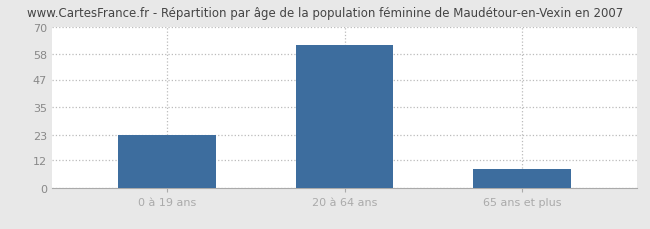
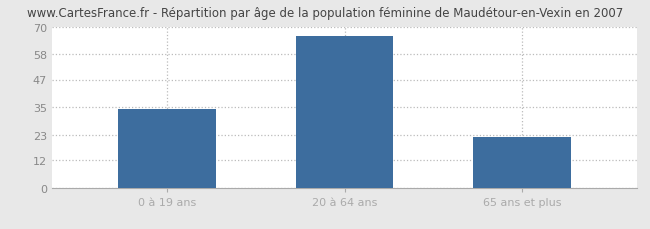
0 à 19 ans: 23 -> 34
20 à 64 ans: 62 -> 66
65 ans et plus: 8 -> 22
